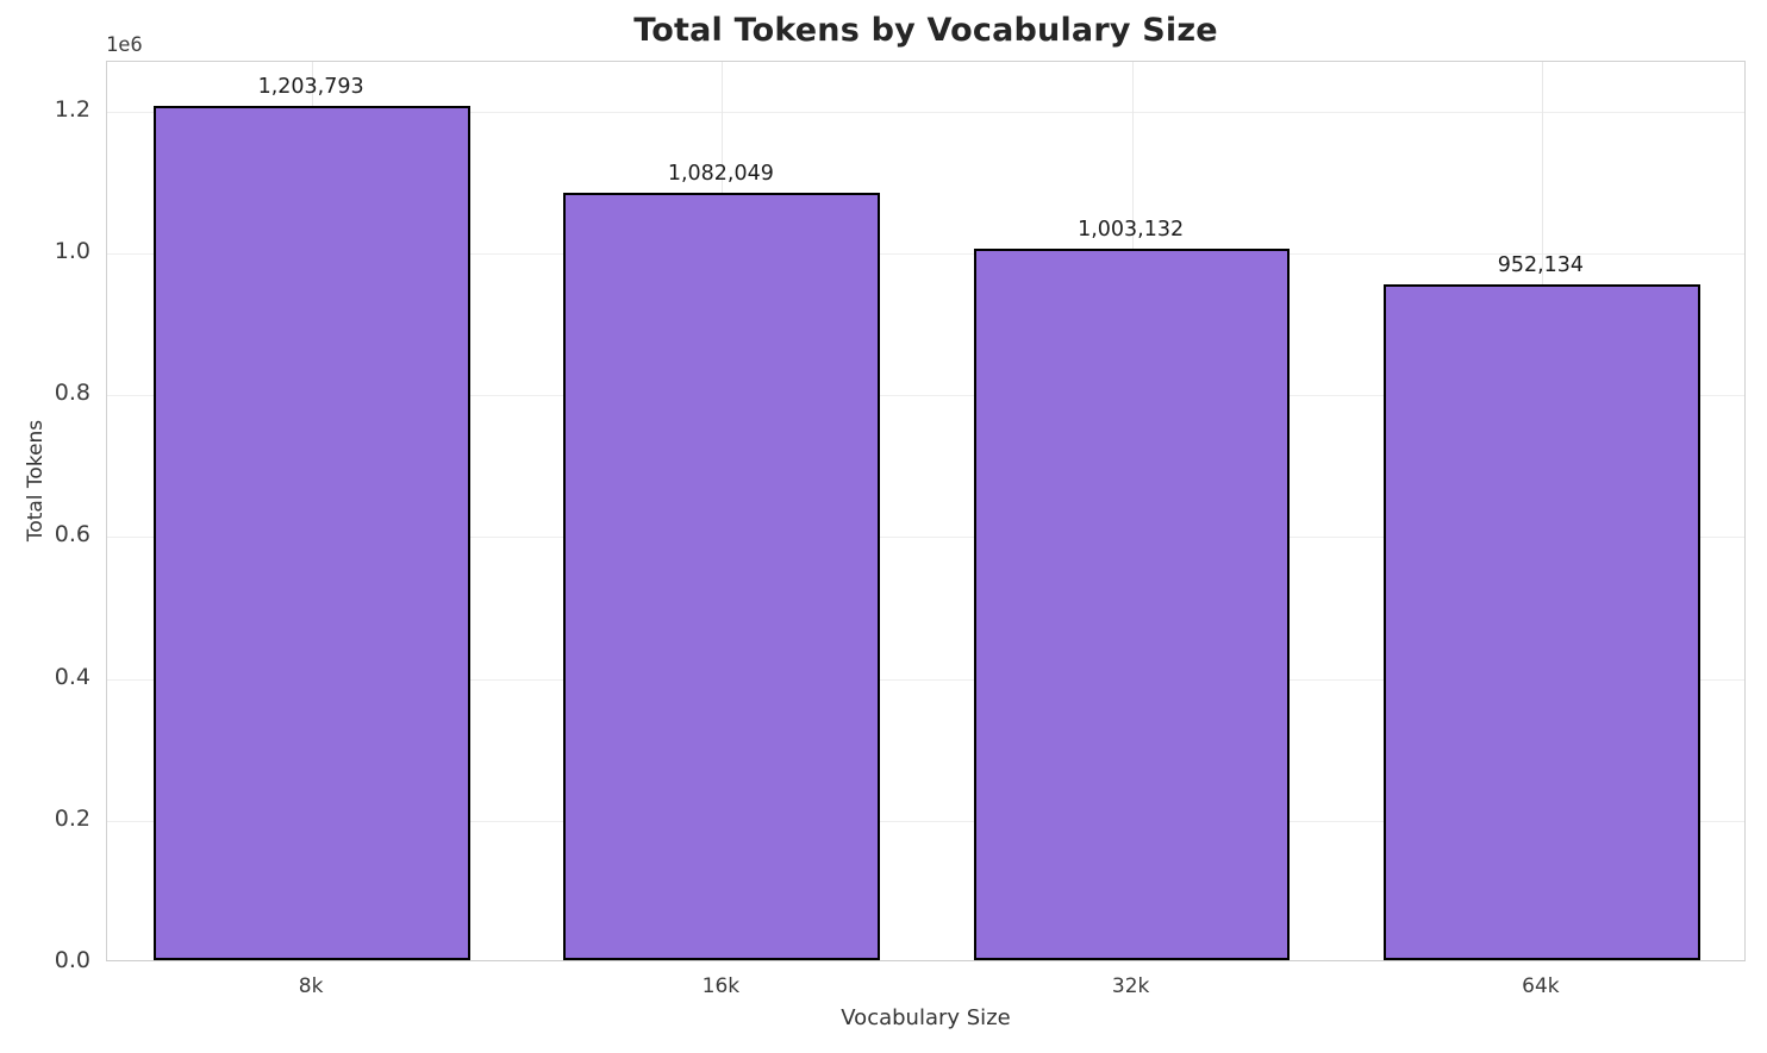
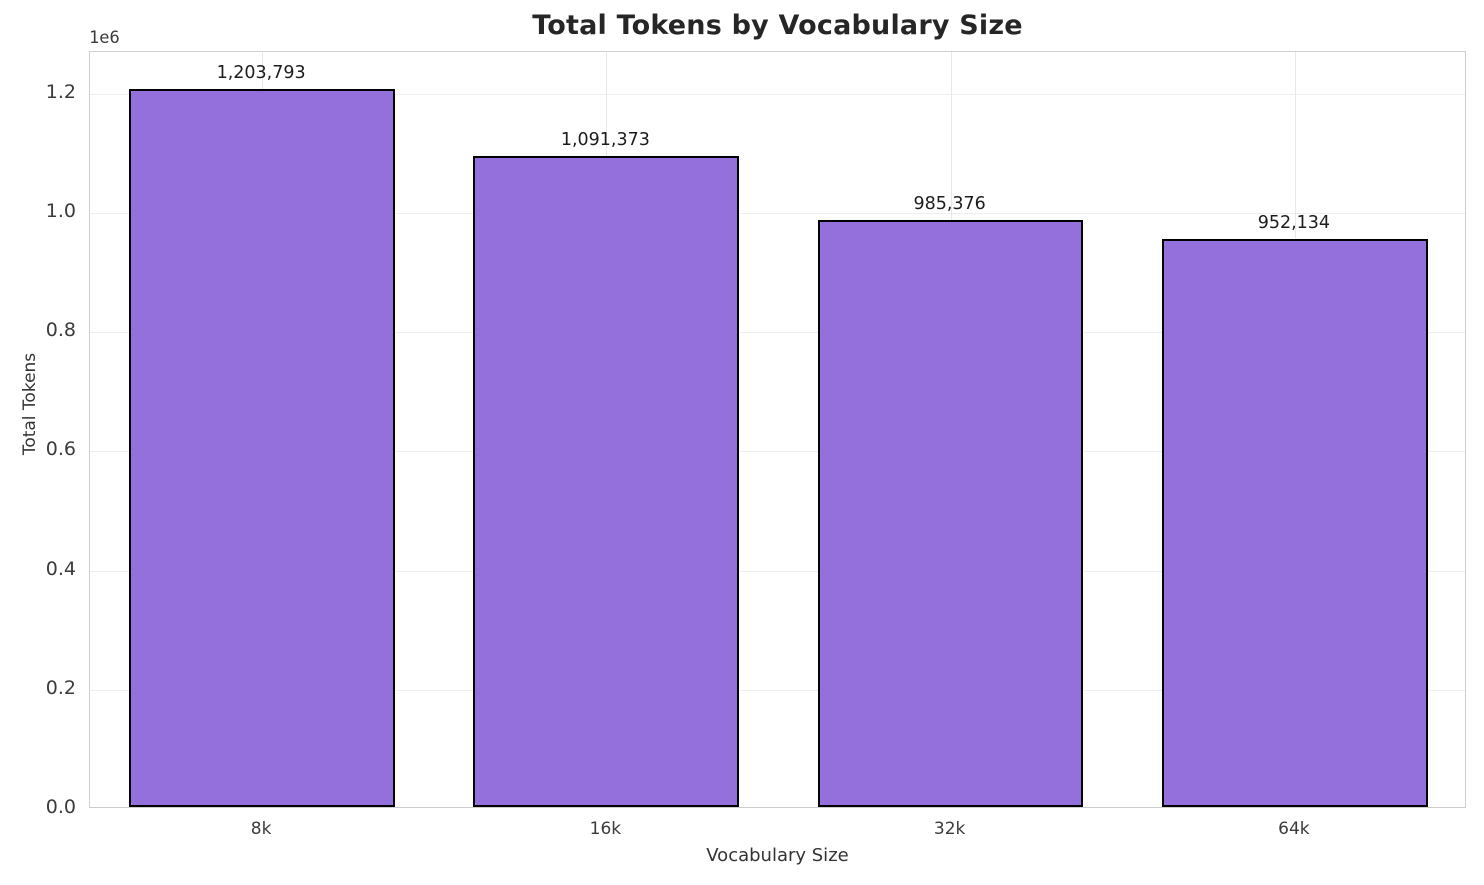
16k: 1,082,049 -> 1,091,373
32k: 1,003,132 -> 985,376
